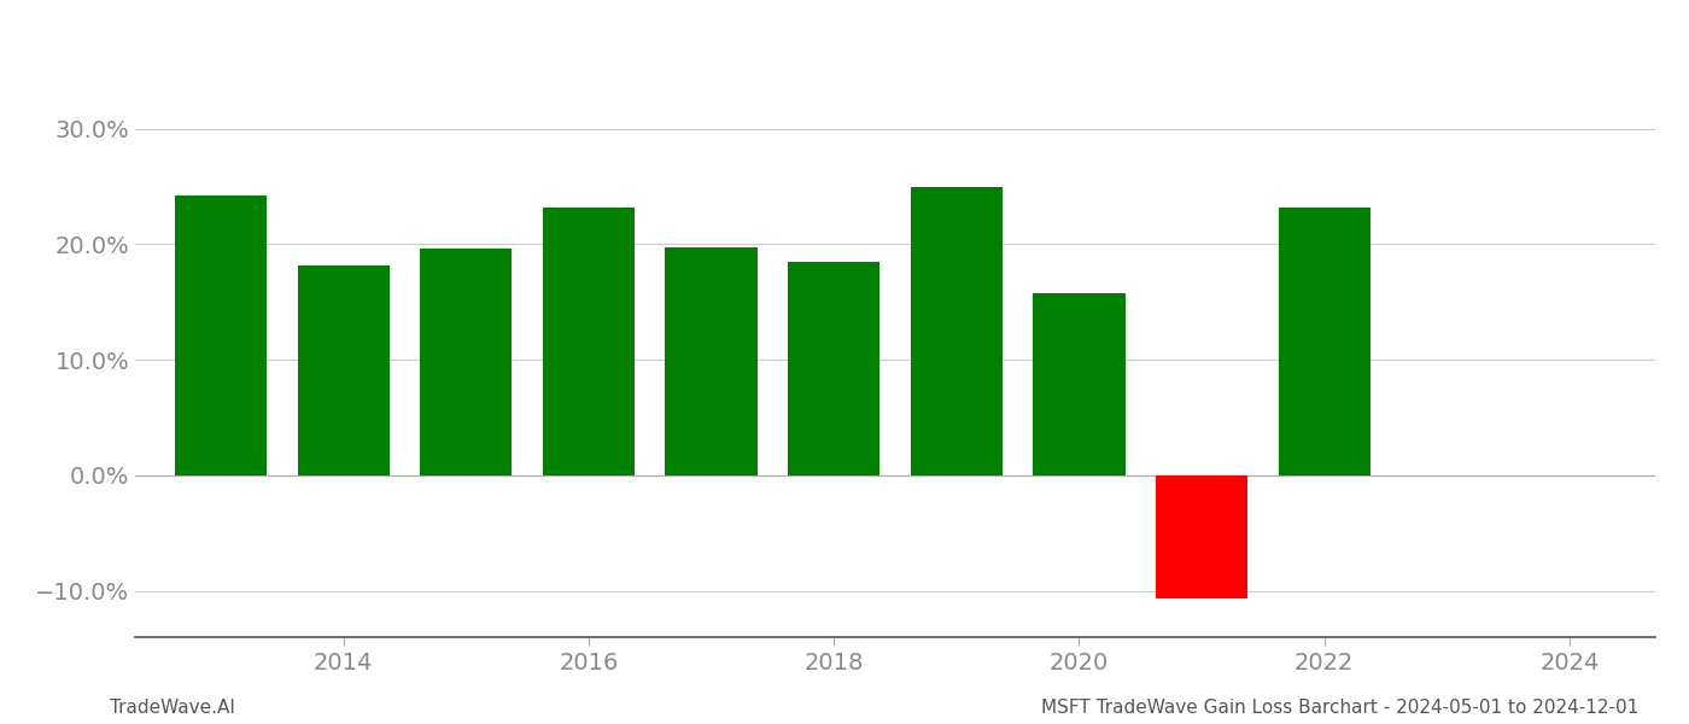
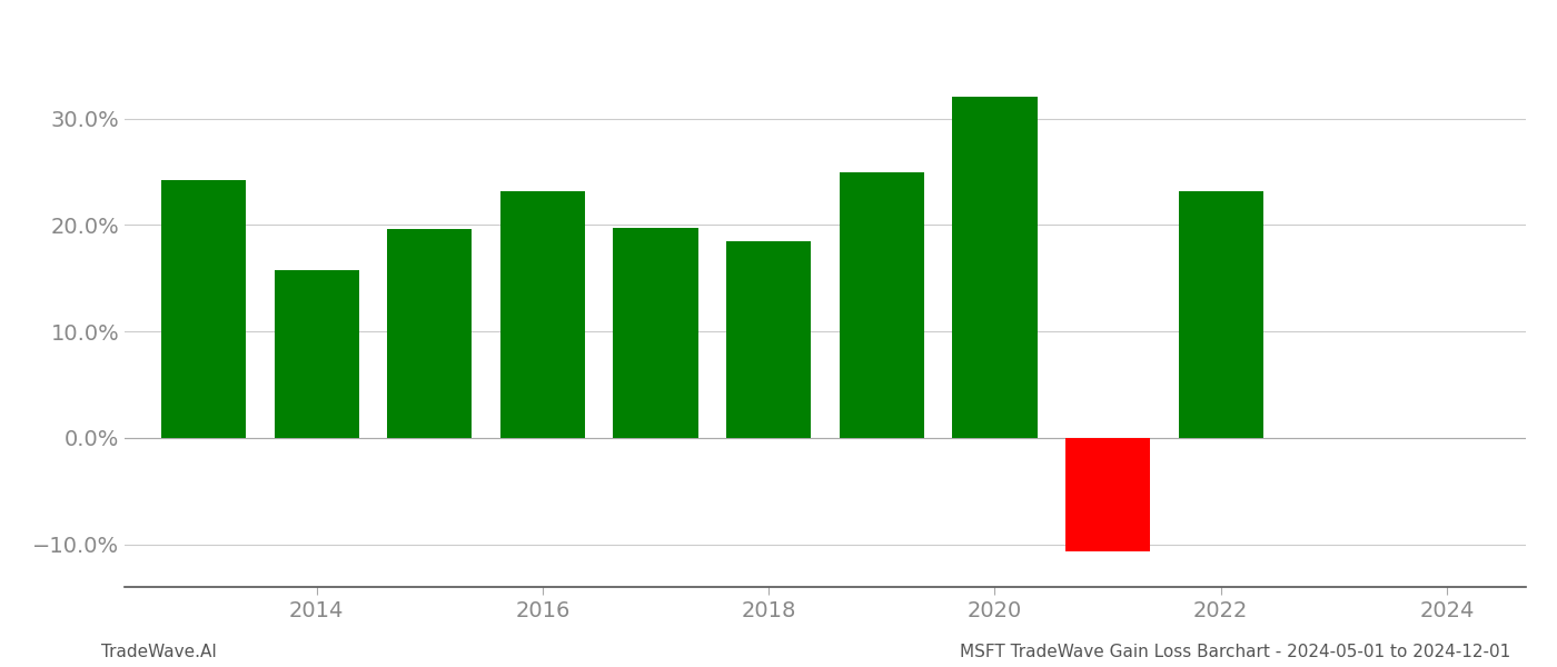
2014: 18.2% -> 15.8%
2020: 15.8% -> 32.0%
